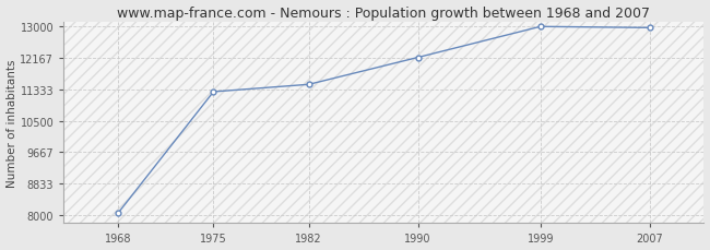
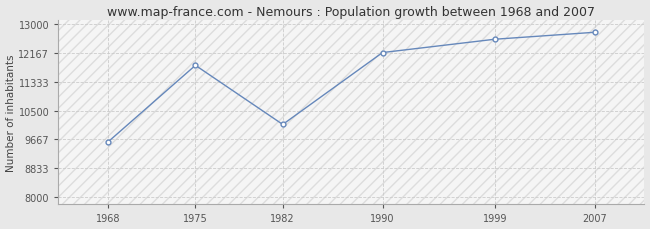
1968: 8070 -> 9600
1975: 11260 -> 11800
1982: 11460 -> 10100
1999: 12980 -> 12550
2007: 12950 -> 12750
